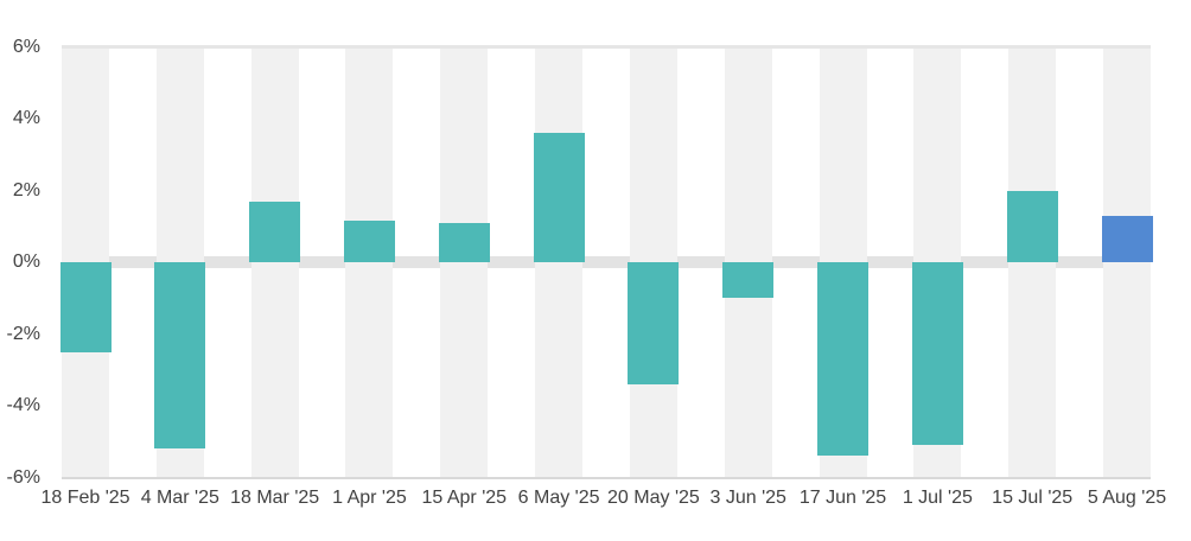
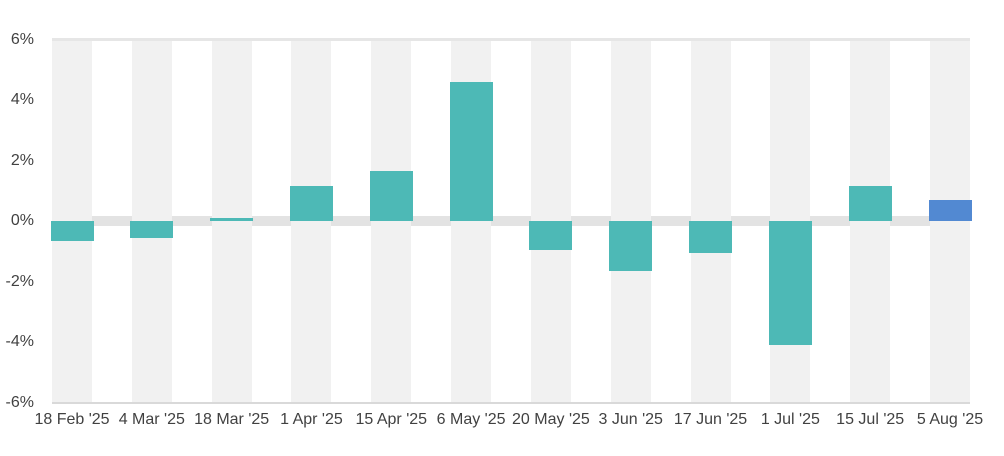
18 Feb '25: -2.5% -> -0.7%
4 Mar '25: -5.2% -> -0.6%
18 Mar '25: 1.7% -> 0.1%
15 Apr '25: 1.1% -> 1.6%
6 May '25: 3.6% -> 4.6%
20 May '25: -3.4% -> -0.9%
3 Jun '25: -1.0% -> -1.6%
17 Jun '25: -5.4% -> -1.1%
1 Jul '25: -5.1% -> -4.1%
15 Jul '25: 2.0% -> 1.1%
5 Aug '25: 1.3% -> 0.7%
